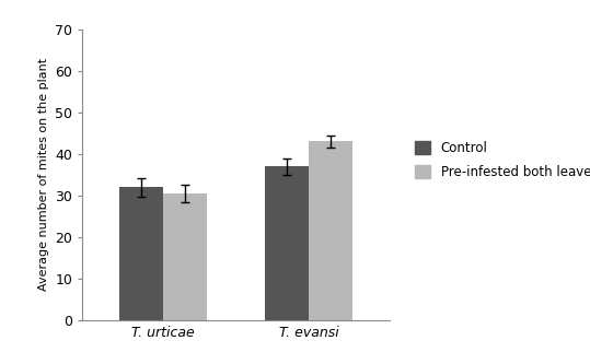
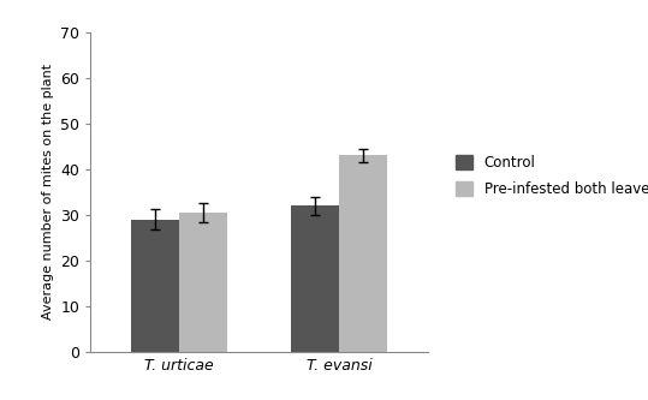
Control/T. urticae: 32 -> 29
Control/T. evansi: 37 -> 32
